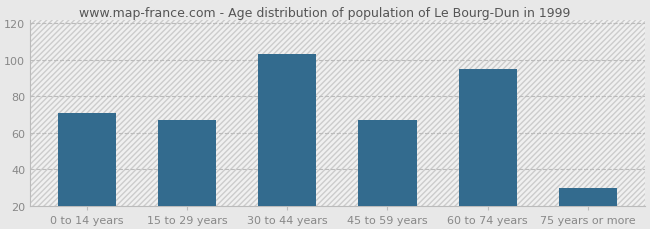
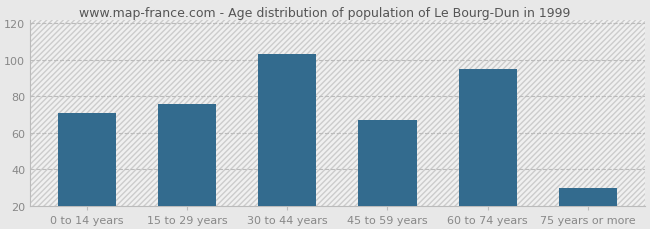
15 to 29 years: 67 -> 76
